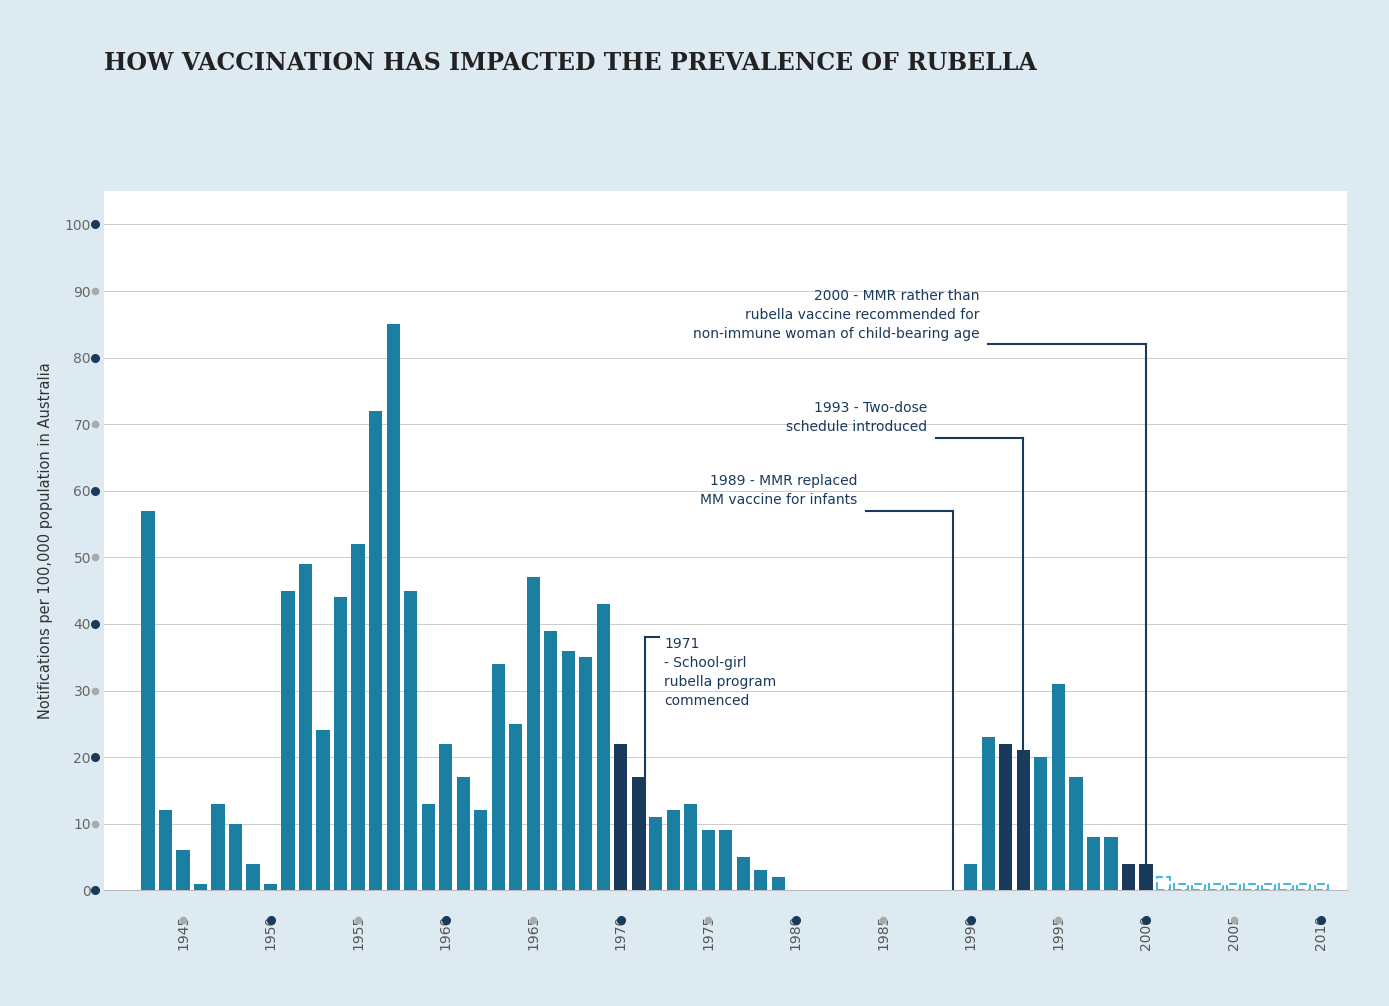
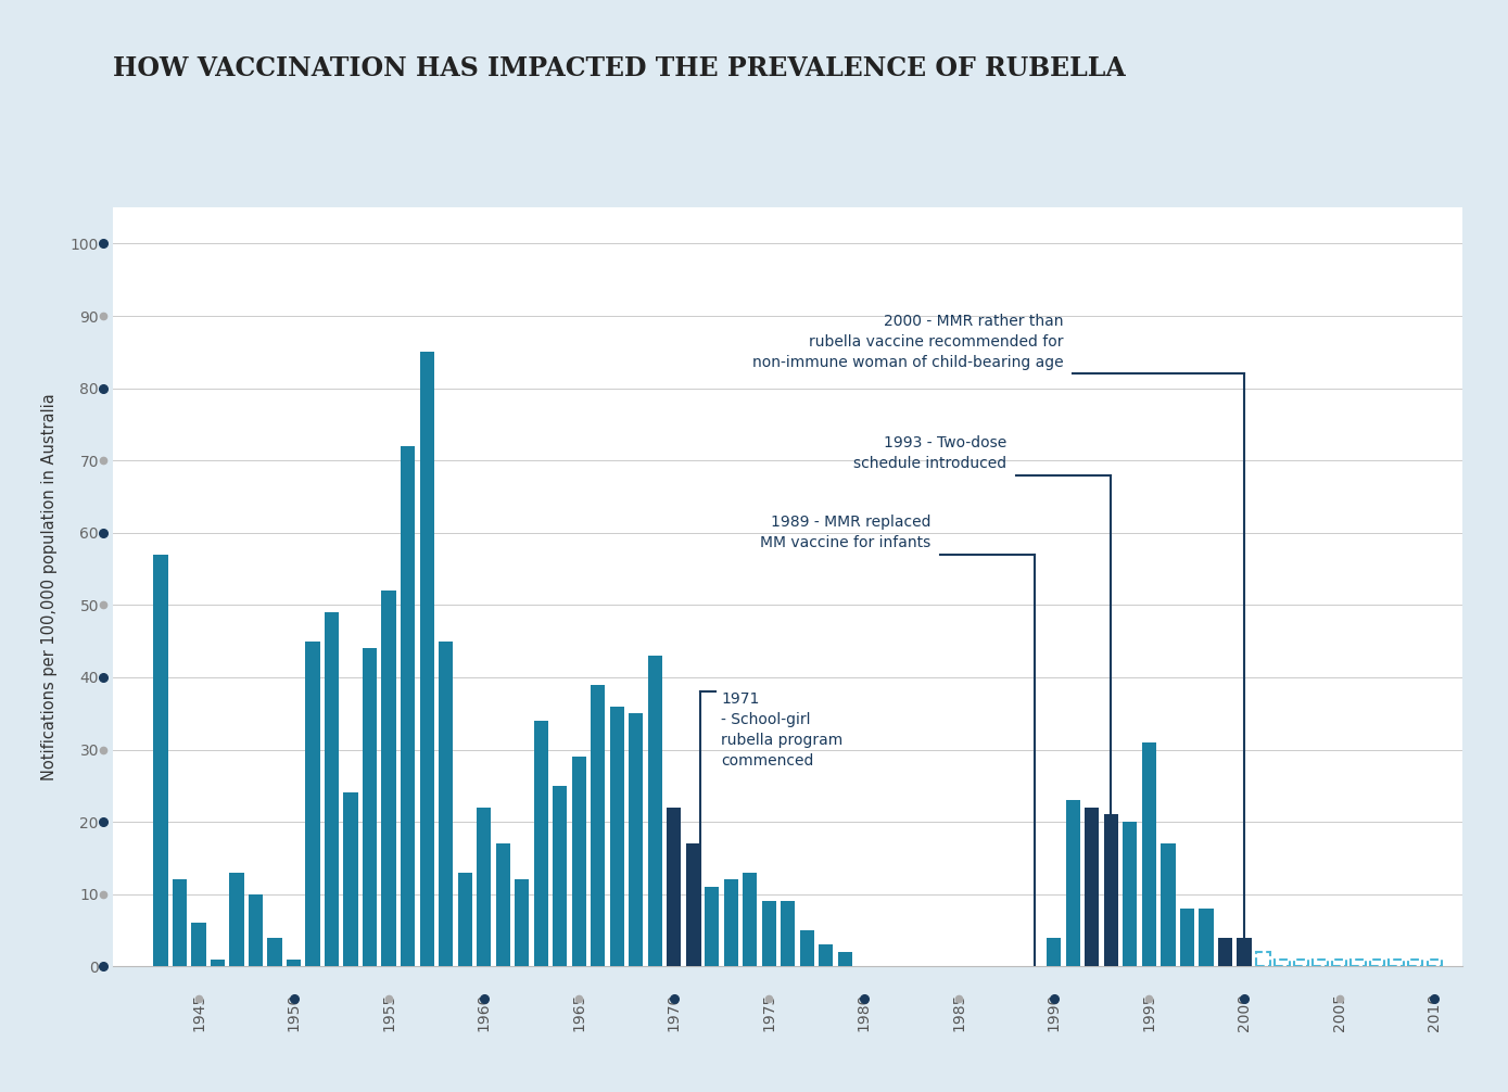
1965: 47 -> 29
